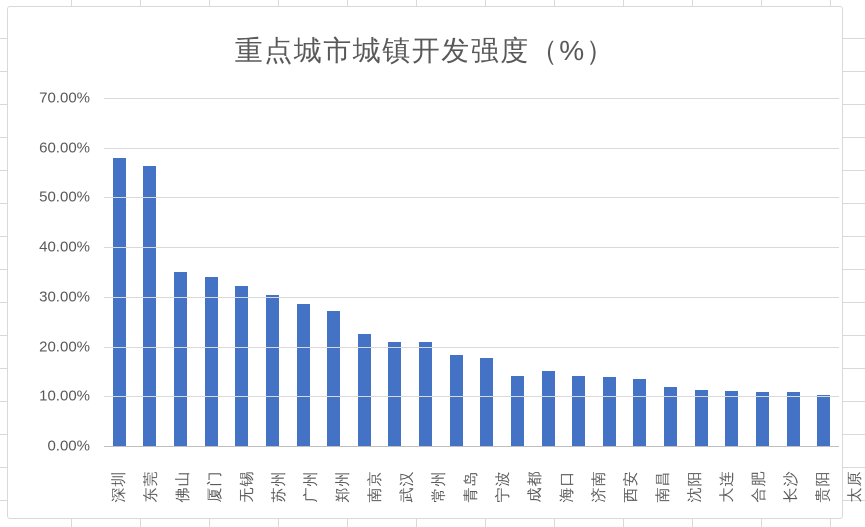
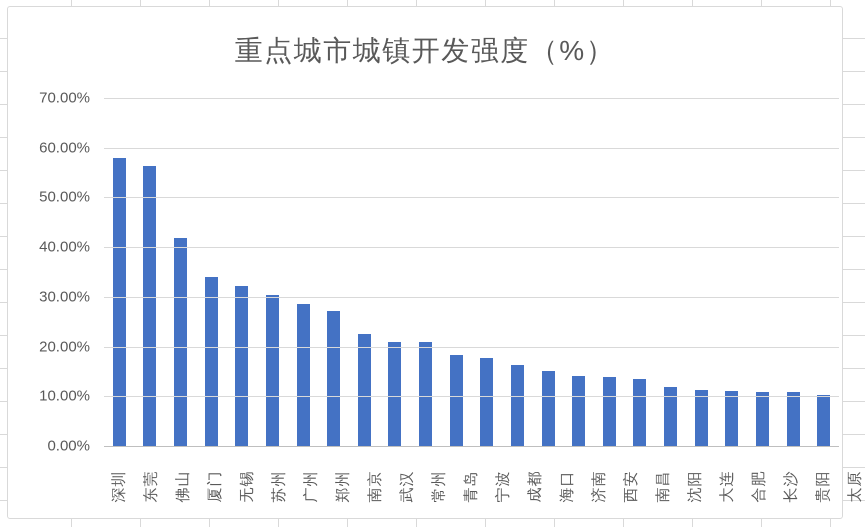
佛山: 35% -> 42%
成都: 14% -> 16%
